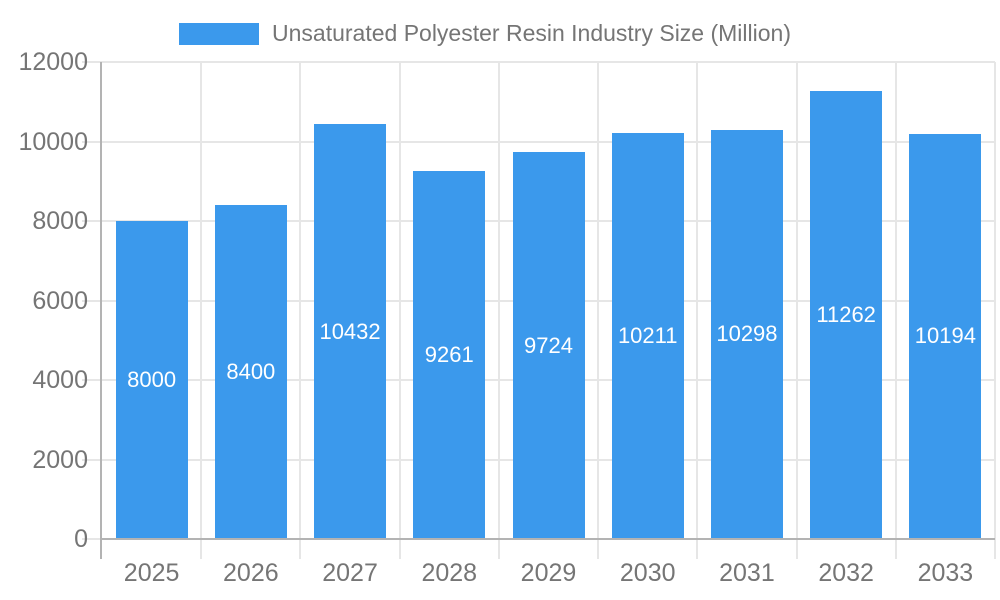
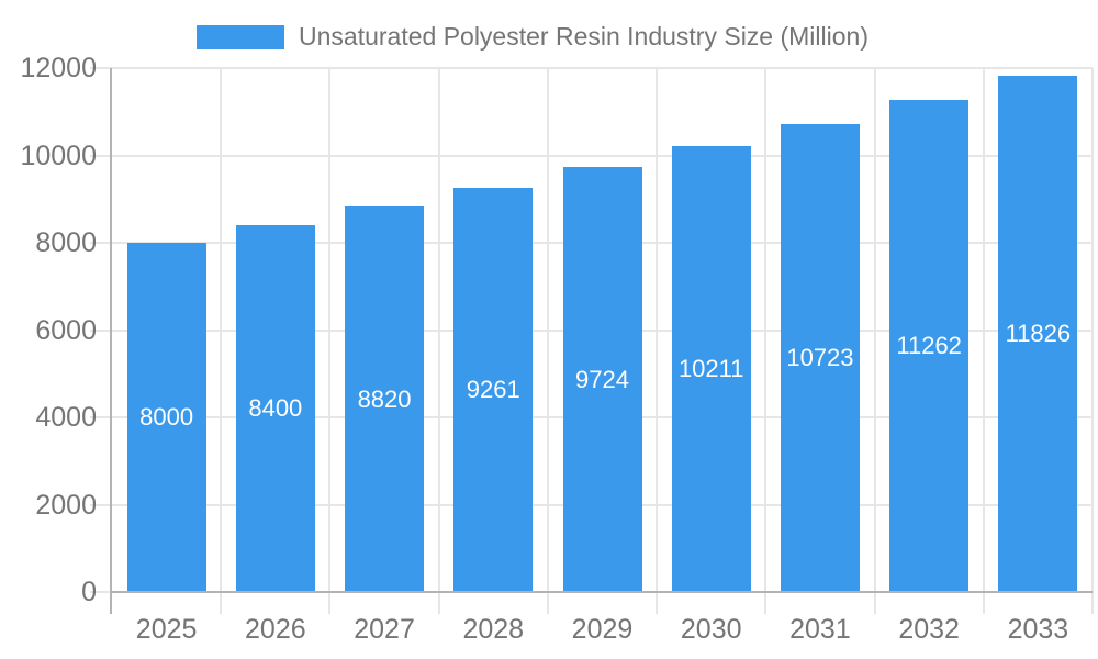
2027: 10432 -> 8820
2031: 10298 -> 10723
2033: 10194 -> 11826
